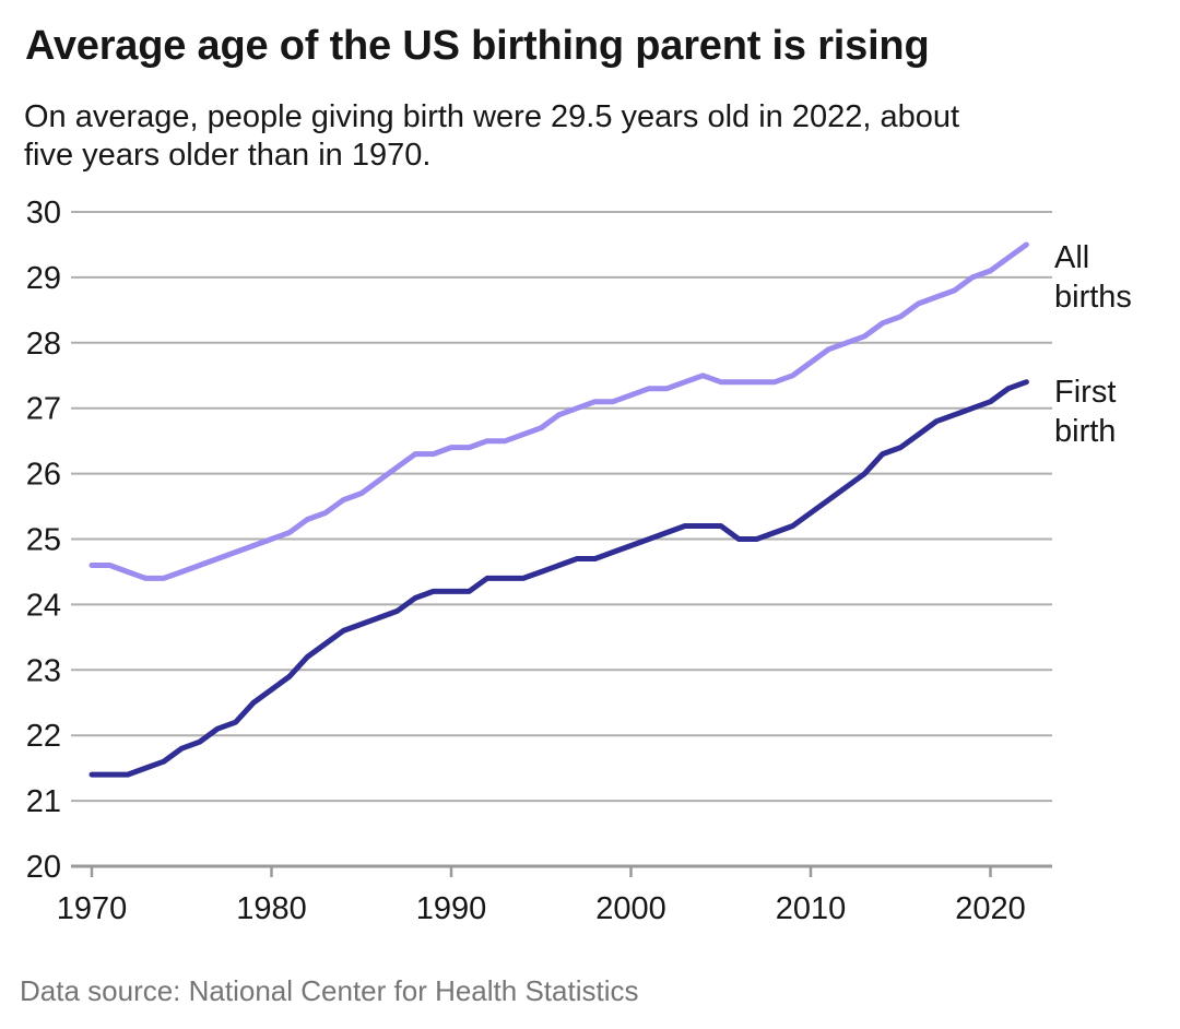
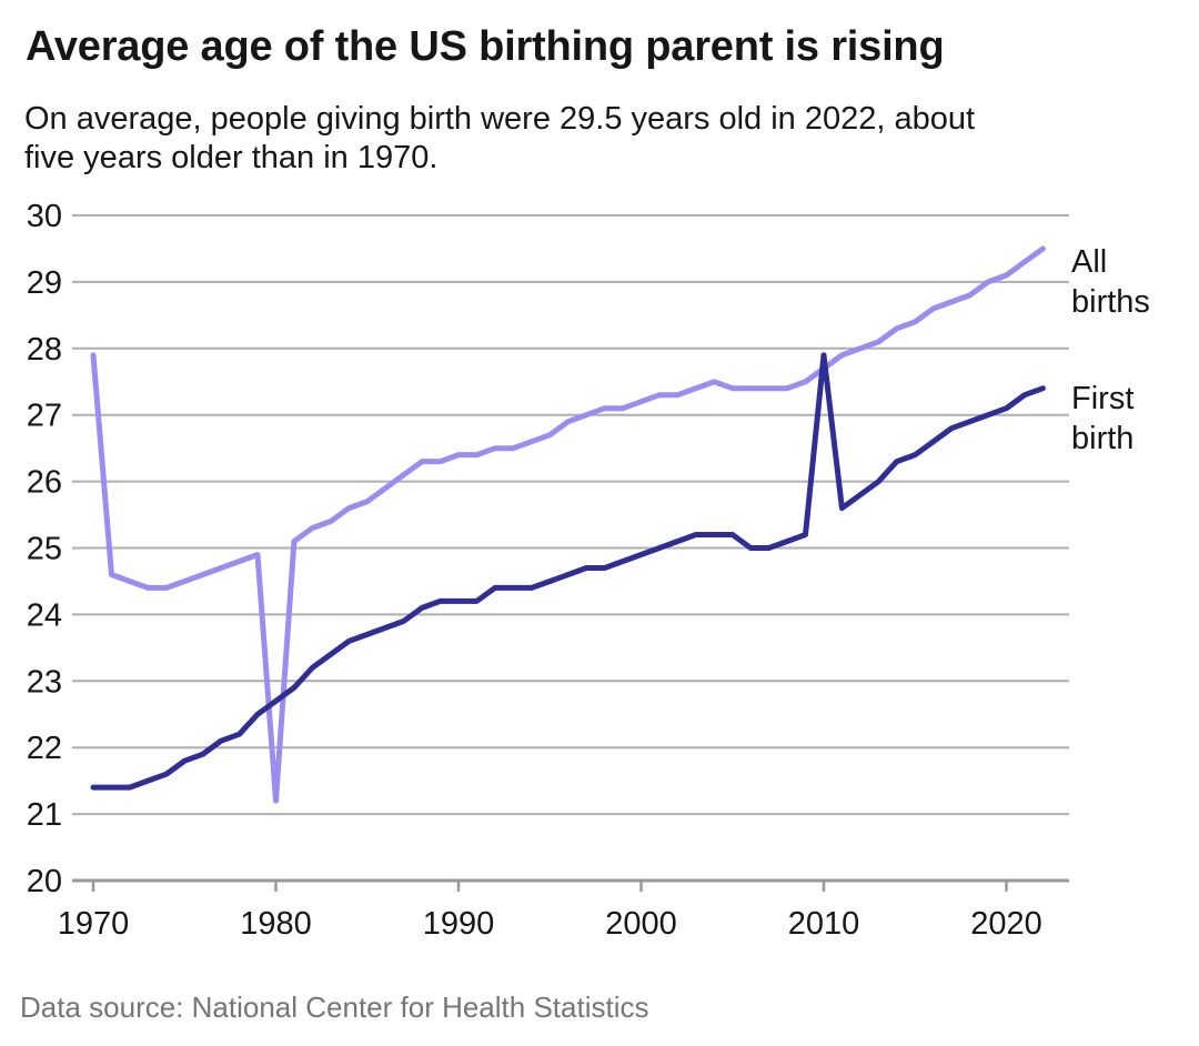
All births/1970: 24.6 -> 27.9
All births/1980: 25.0 -> 21.2
First birth/2010: 25.4 -> 27.9
